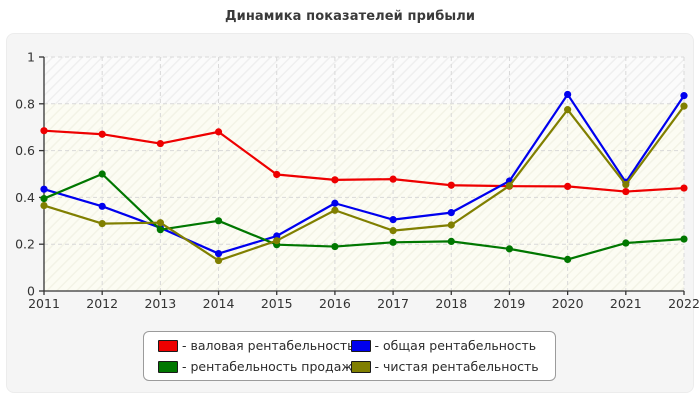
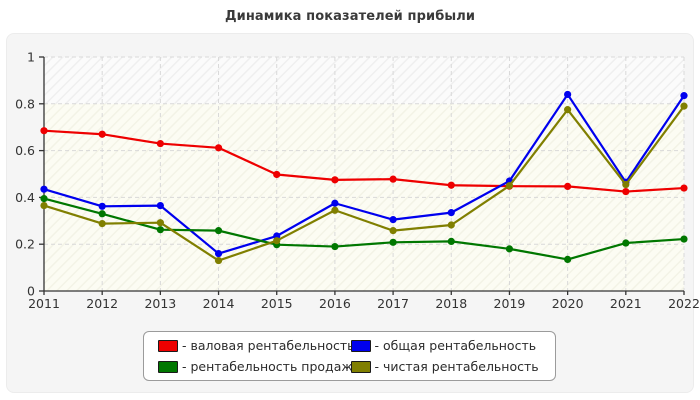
- рентабельность продаж/2012: 0.50 -> 0.33
- общая рентабельность/2013: 0.27 -> 0.36
- валовая рентабельность/2014: 0.68 -> 0.61
- рентабельность продаж/2014: 0.30 -> 0.26
